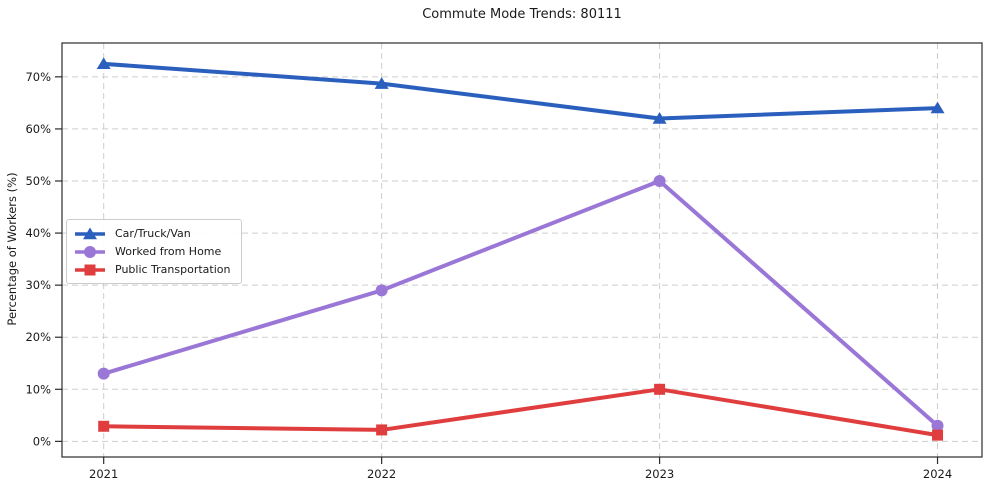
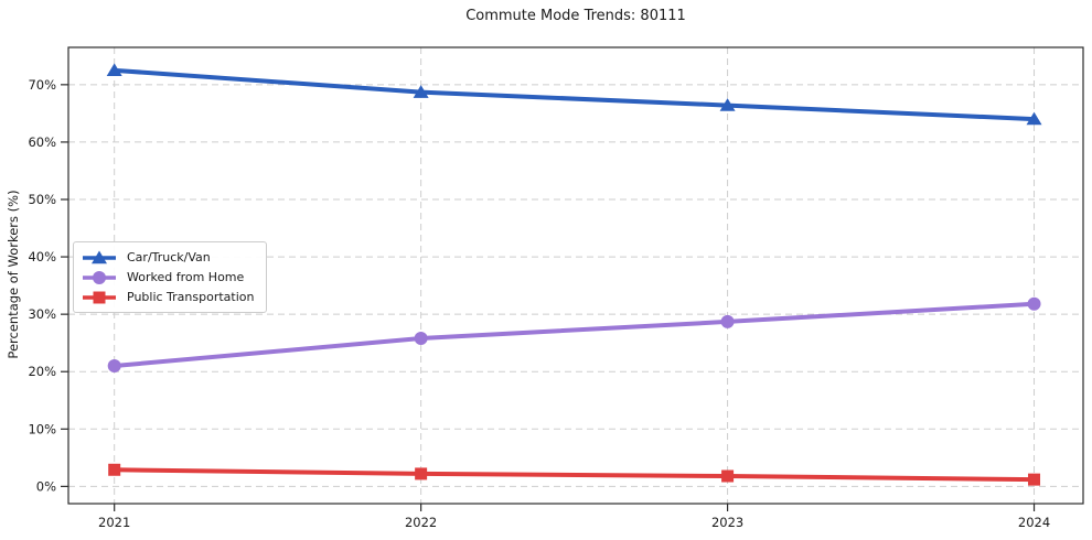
Worked from Home/2021: 13% -> 21%
Worked from Home/2022: 29% -> 26%
Car/Truck/Van/2023: 62% -> 66%
Worked from Home/2023: 50% -> 29%
Public Transportation/2023: 10% -> 2%
Worked from Home/2024: 3% -> 32%
